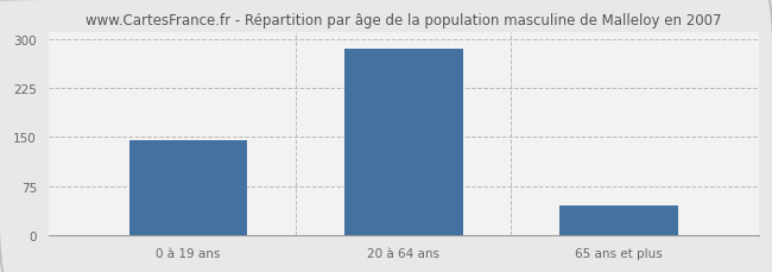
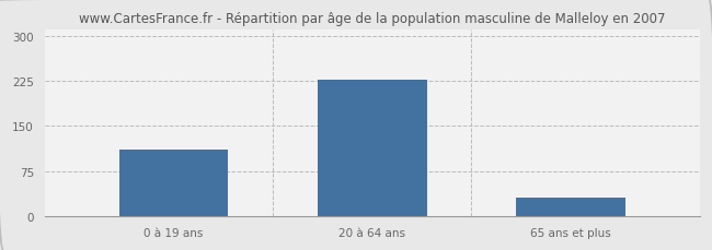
0 à 19 ans: 146 -> 110
20 à 64 ans: 284 -> 226
65 ans et plus: 46 -> 32
